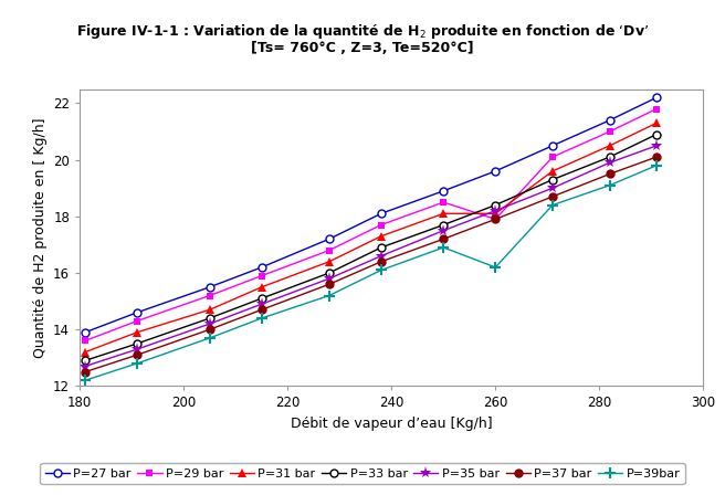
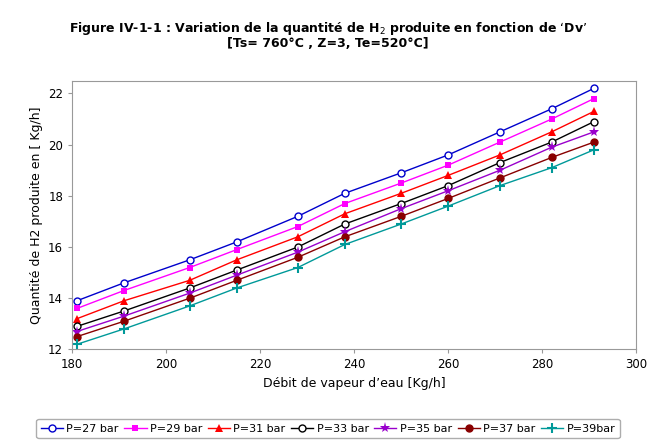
P=29 bar/260: 17.9 -> 19.2
P=31 bar/260: 18.1 -> 18.8
P=39bar/260: 16.2 -> 17.6
